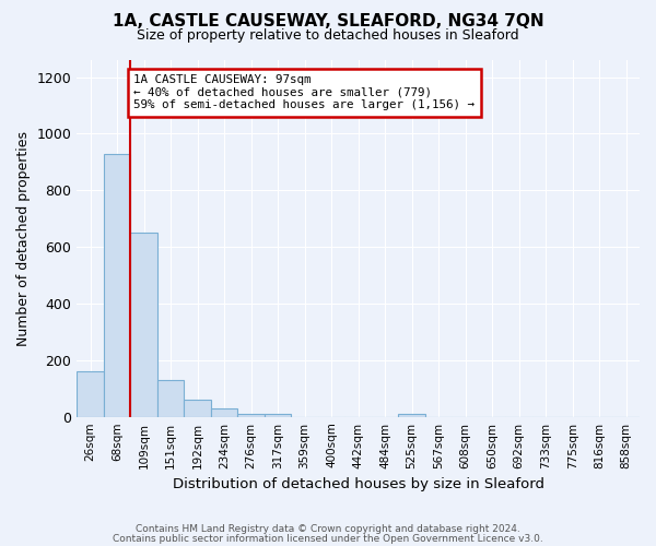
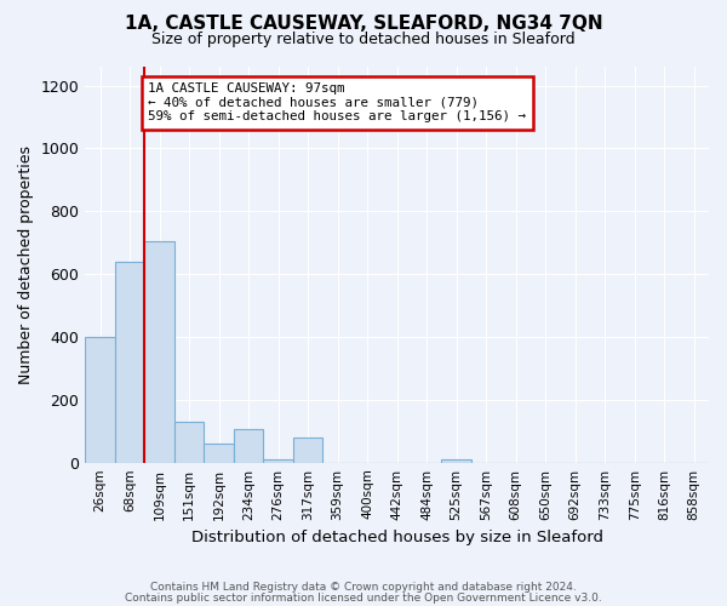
26sqm: 160 -> 400
68sqm: 930 -> 640
109sqm: 650 -> 705
234sqm: 28 -> 105
317sqm: 10 -> 80
